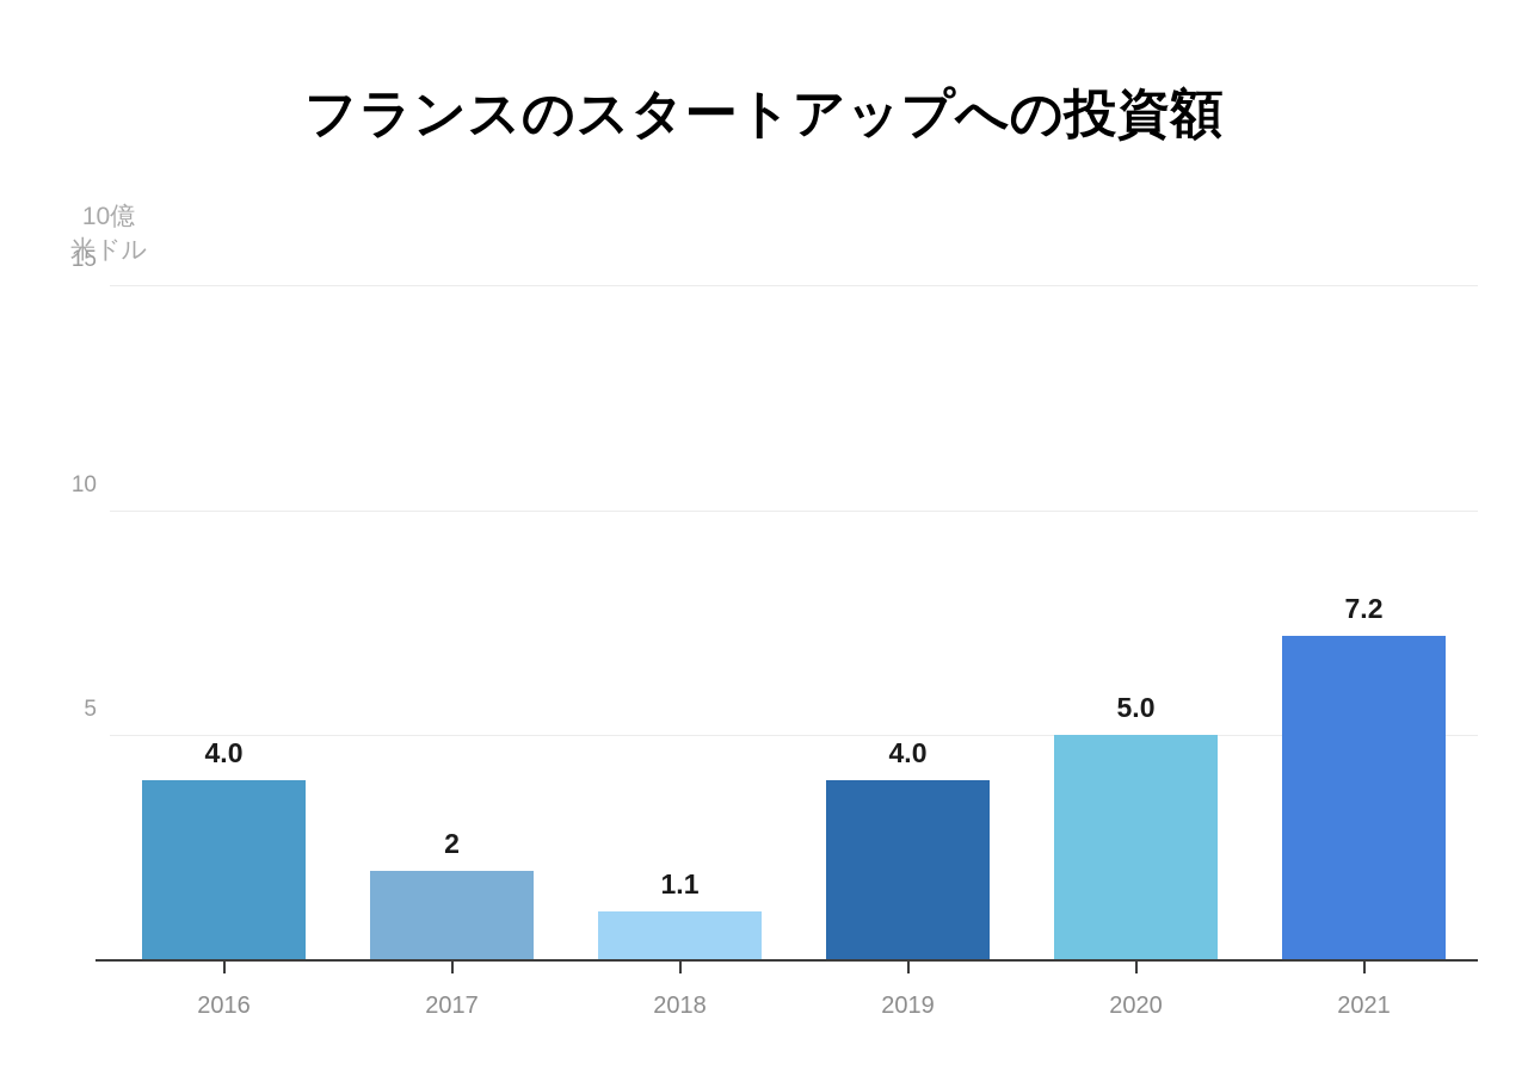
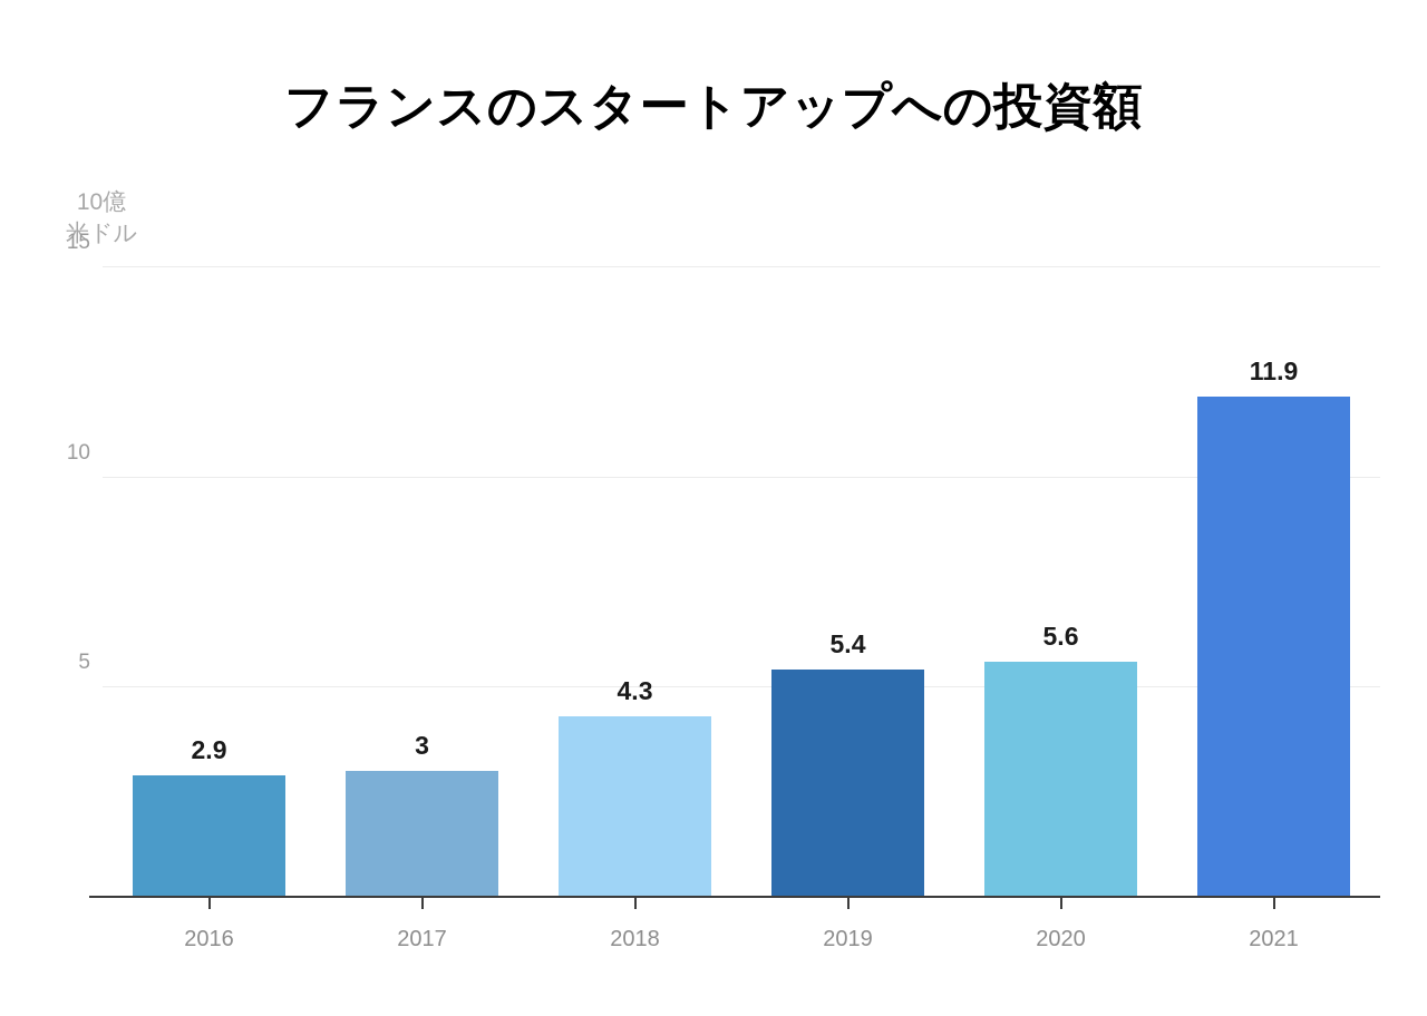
2016: 4.0 -> 2.9
2017: 2 -> 3
2018: 1.1 -> 4.3
2019: 4.0 -> 5.4
2020: 5.0 -> 5.6
2021: 7.2 -> 11.9
